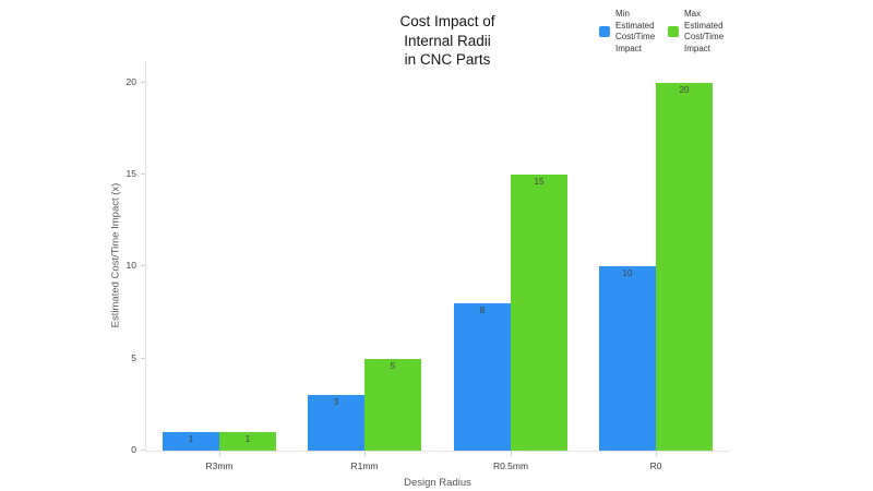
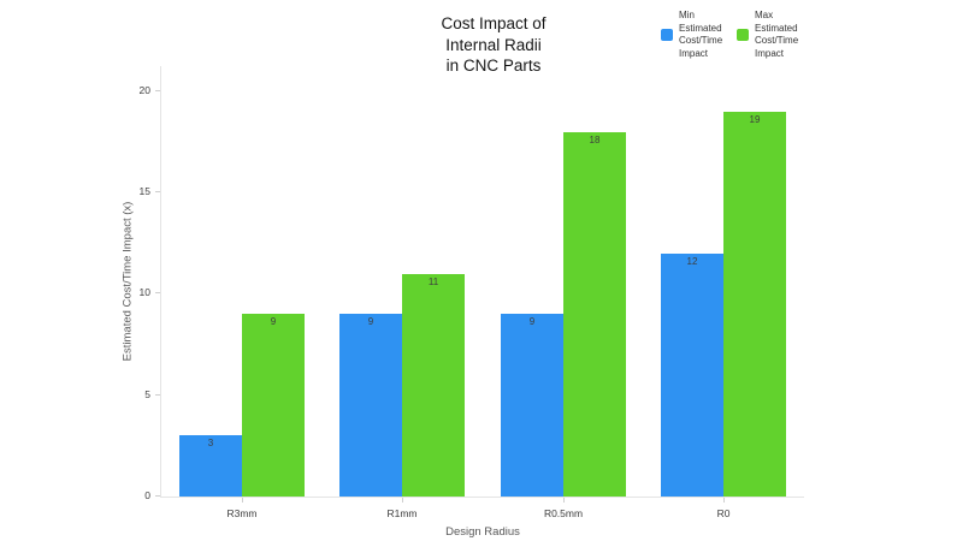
Min Estimated Cost/Time Impact/R3mm: 1 -> 3
Max Estimated Cost/Time Impact/R3mm: 1 -> 9
Min Estimated Cost/Time Impact/R1mm: 3 -> 9
Max Estimated Cost/Time Impact/R1mm: 5 -> 11
Min Estimated Cost/Time Impact/R0.5mm: 8 -> 9
Max Estimated Cost/Time Impact/R0.5mm: 15 -> 18
Min Estimated Cost/Time Impact/R0: 10 -> 12
Max Estimated Cost/Time Impact/R0: 20 -> 19
